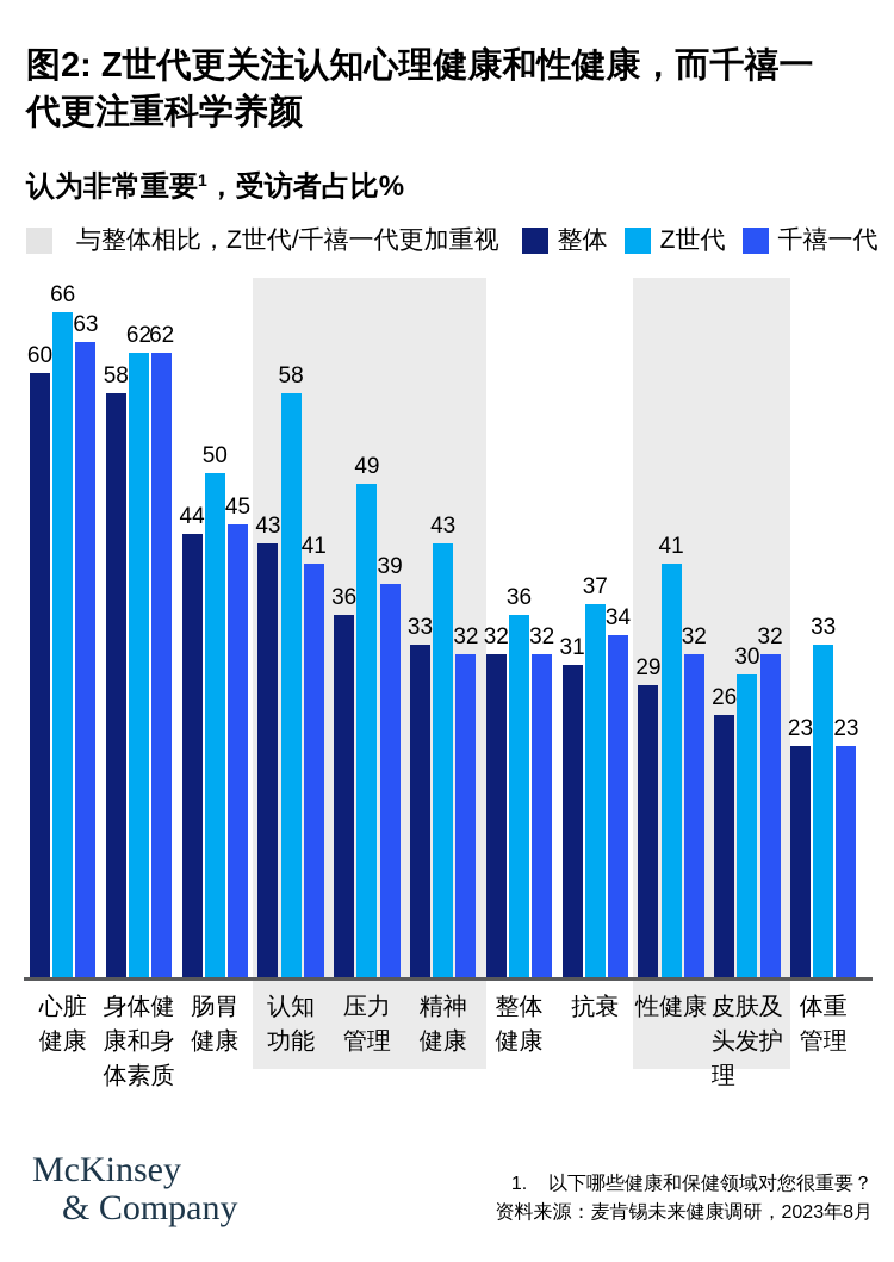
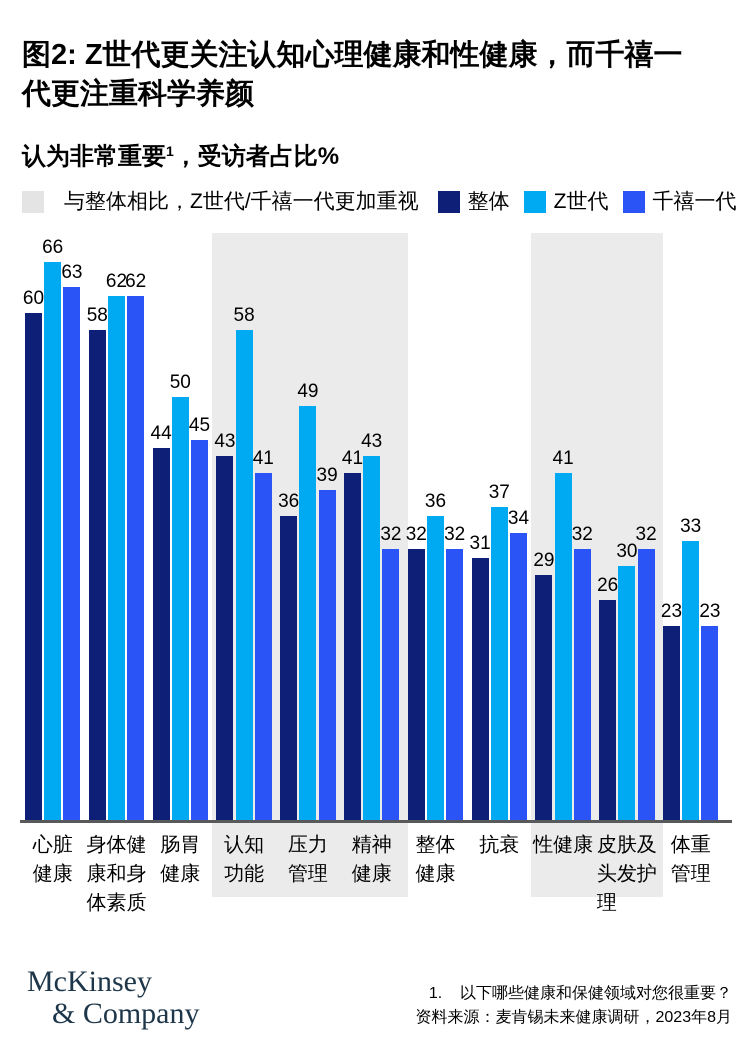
整体/精神健康: 33 -> 41
